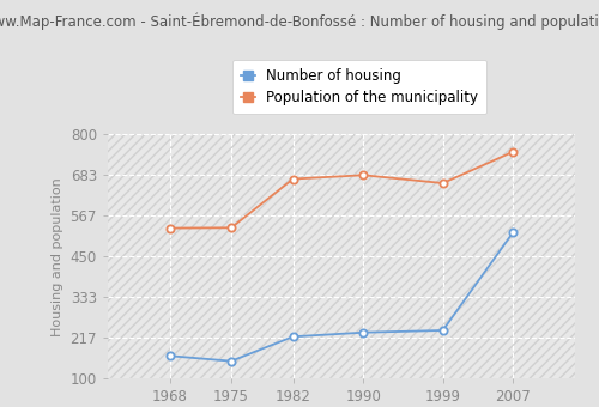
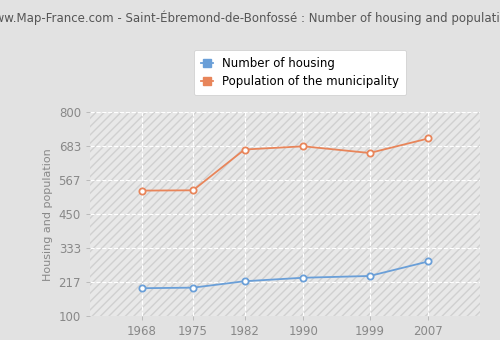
Number of housing/1968: 165 -> 196
Number of housing/1975: 150 -> 198
Number of housing/2007: 520 -> 288
Population of the municipality/2007: 750 -> 710
